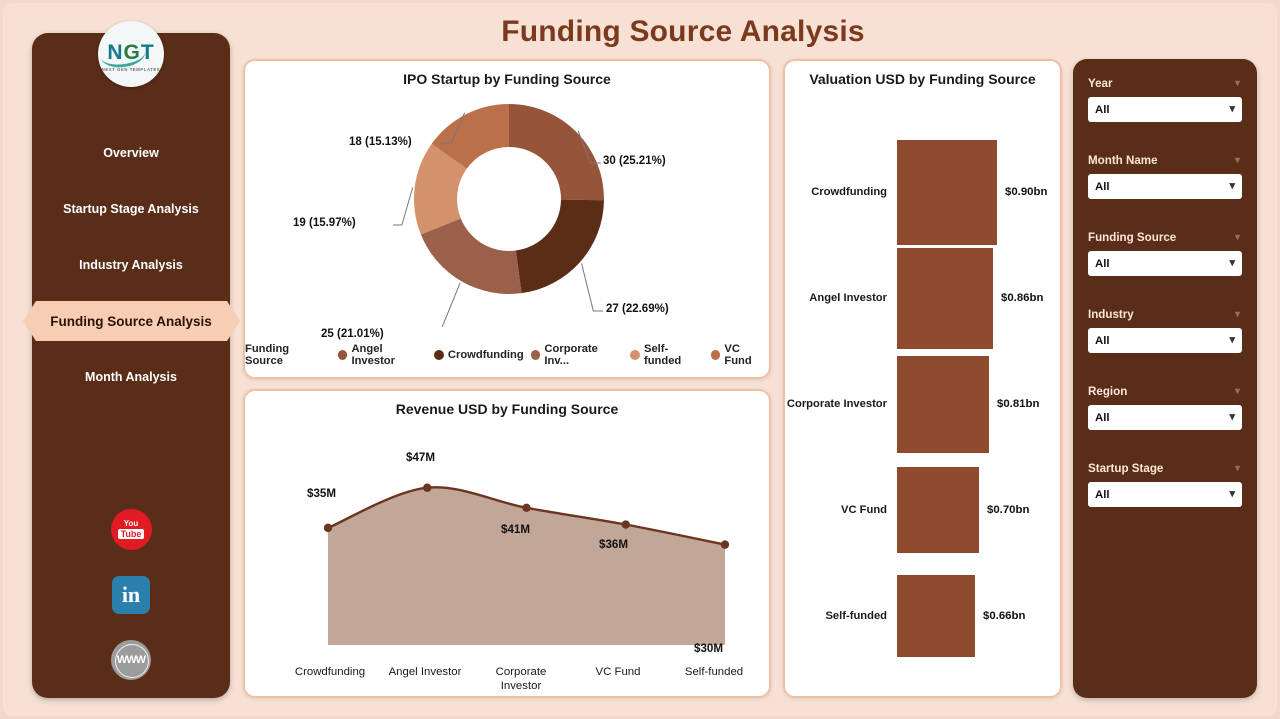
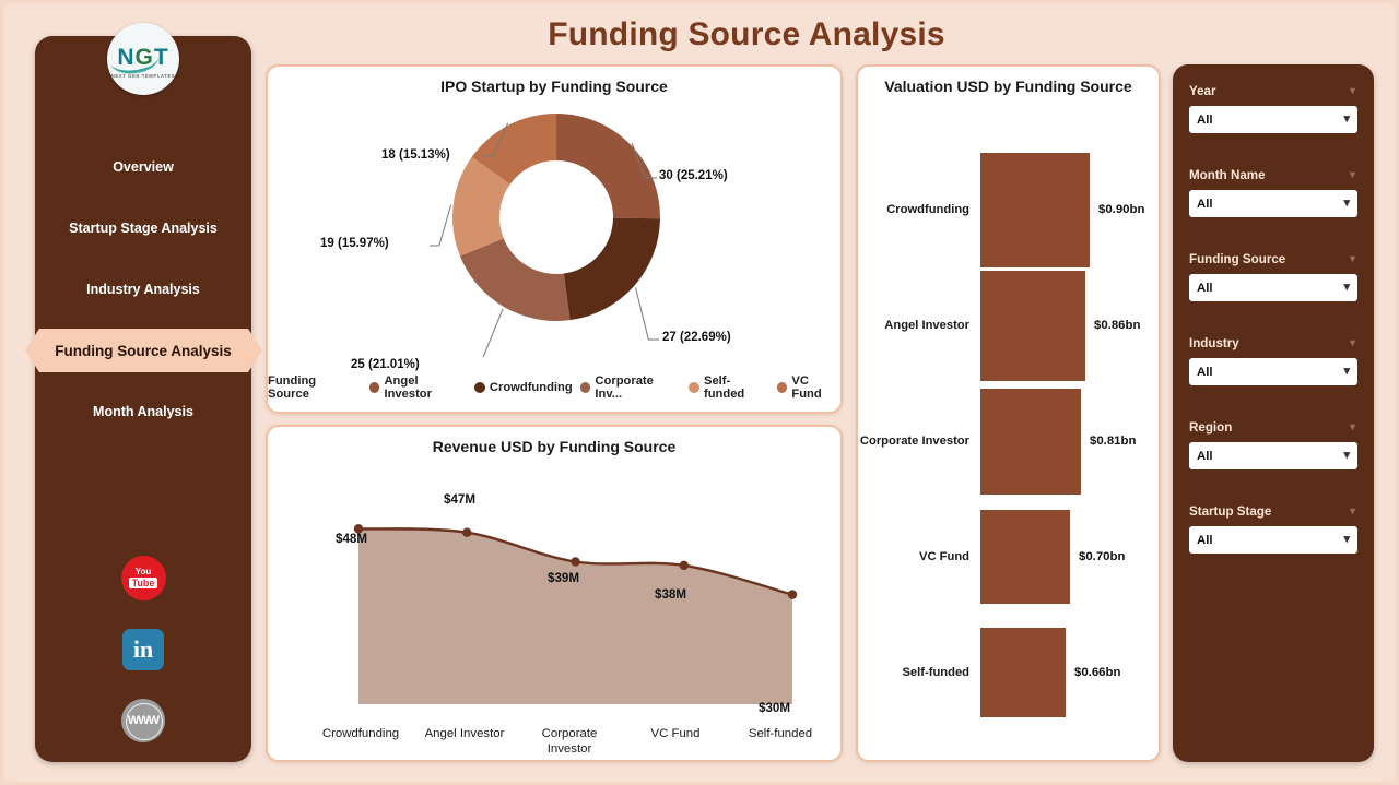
Revenue USD by Funding Source/Crowdfunding: $35M -> $48M
Revenue USD by Funding Source/Corporate Investor: $41M -> $39M
Revenue USD by Funding Source/VC Fund: $36M -> $38M
